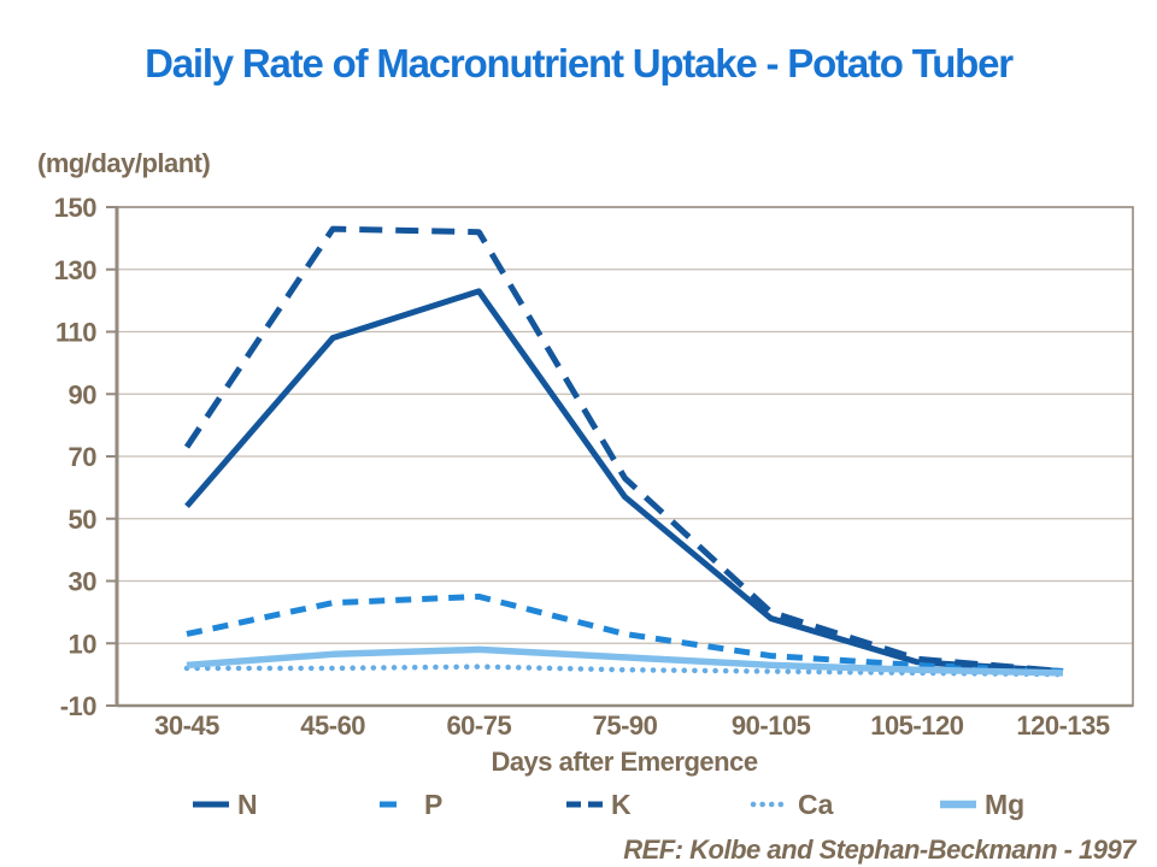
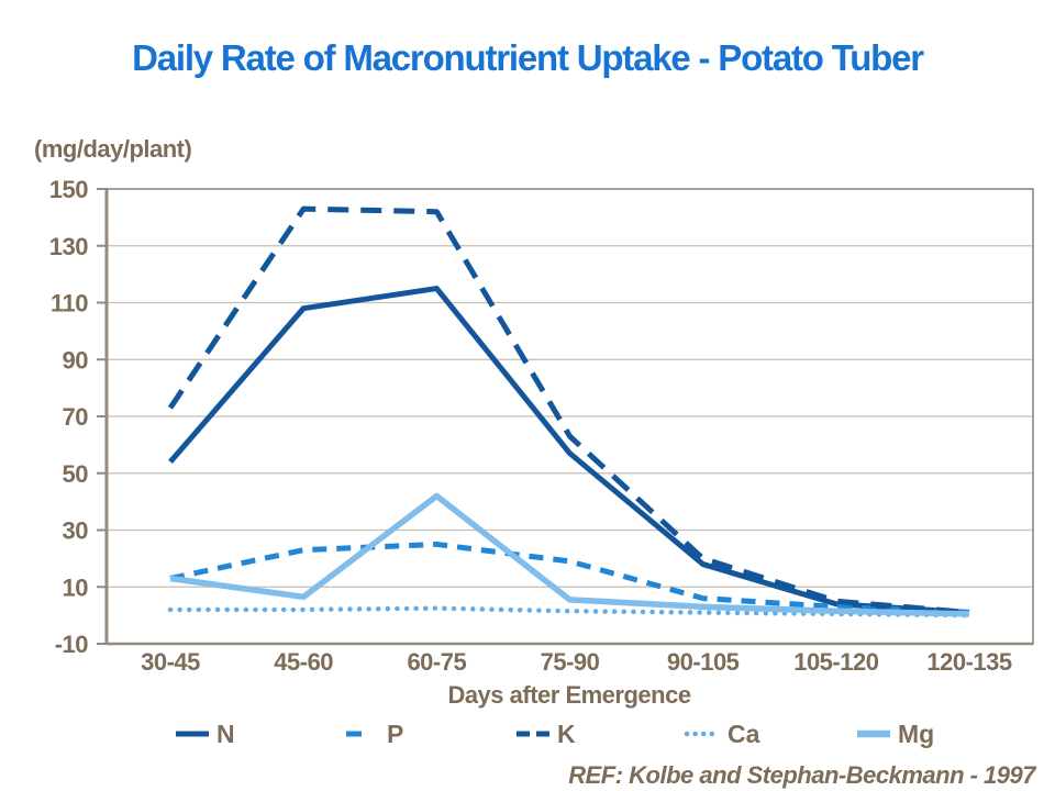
Mg/30-45: 3 -> 13
N/60-75: 123 -> 115
Mg/60-75: 8 -> 42
P/75-90: 13 -> 19
